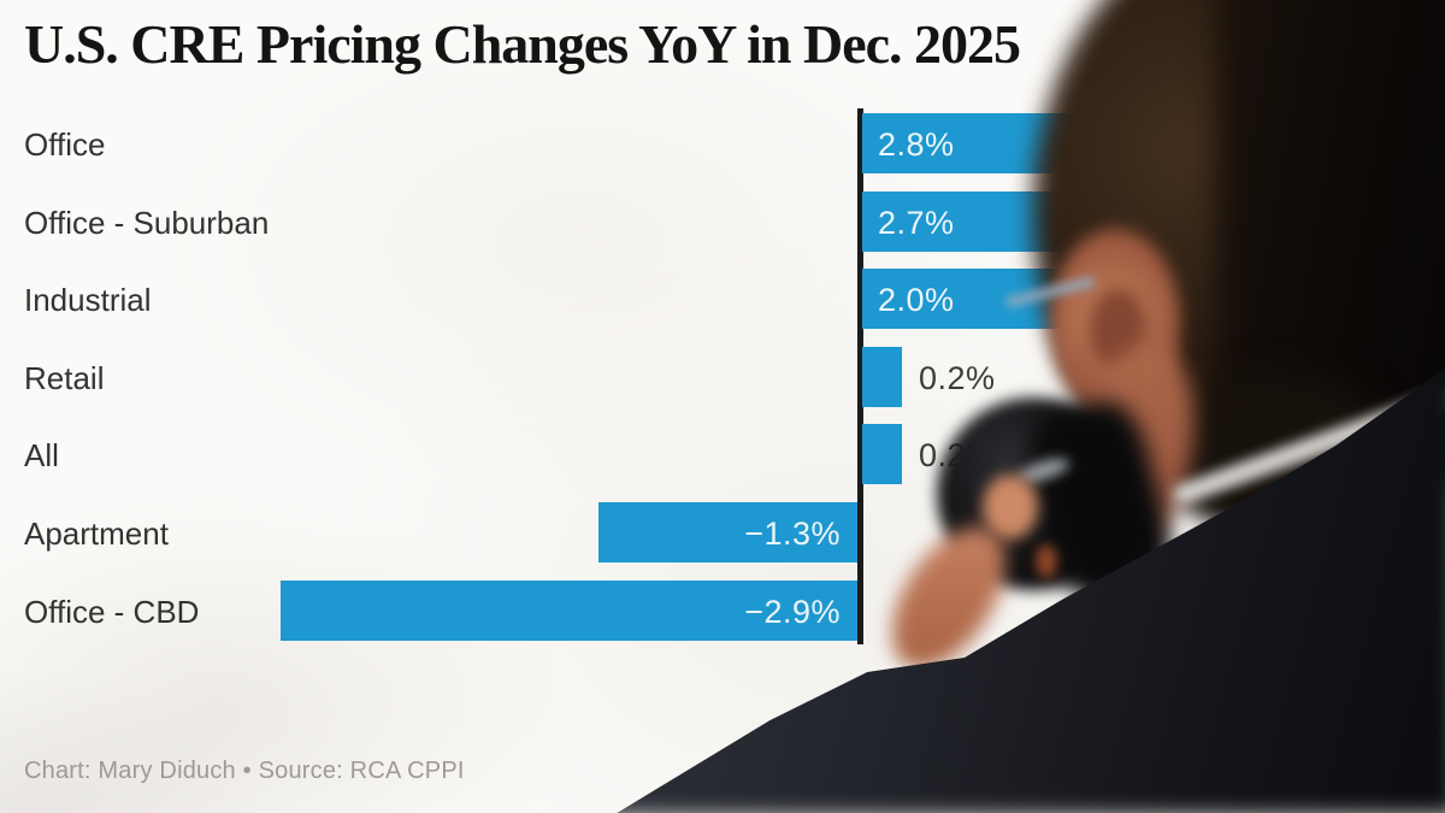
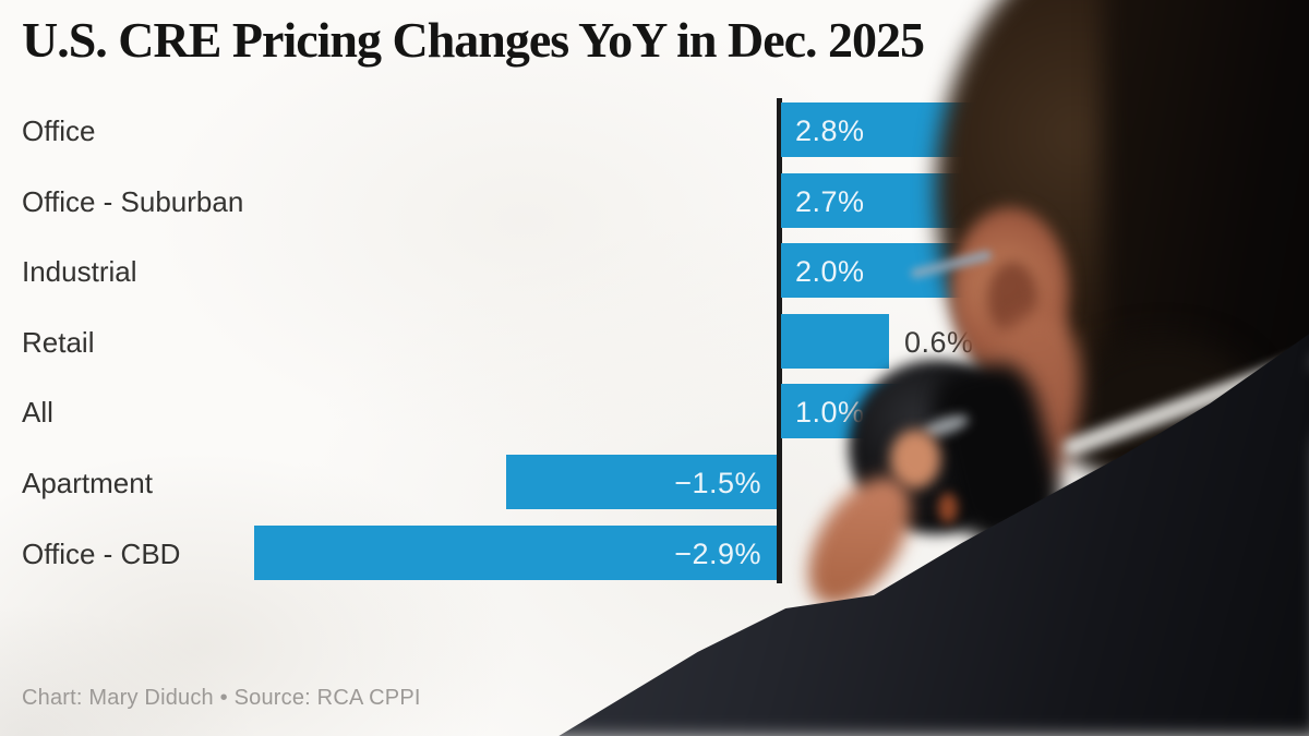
Retail: 0.2% -> 0.6%
All: 0.2% -> 1.0%
Apartment: −1.3% -> −1.5%
